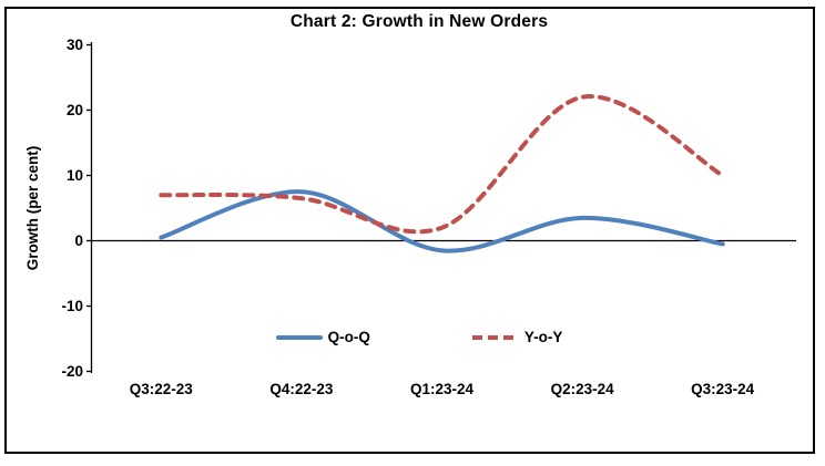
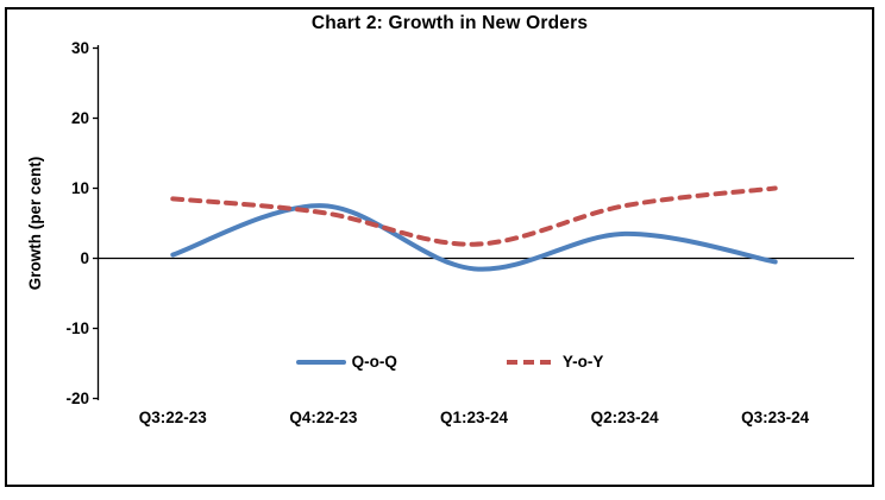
Y-o-Y/Q3:22-23: 7 -> 8
Y-o-Y/Q2:23-24: 22 -> 8
